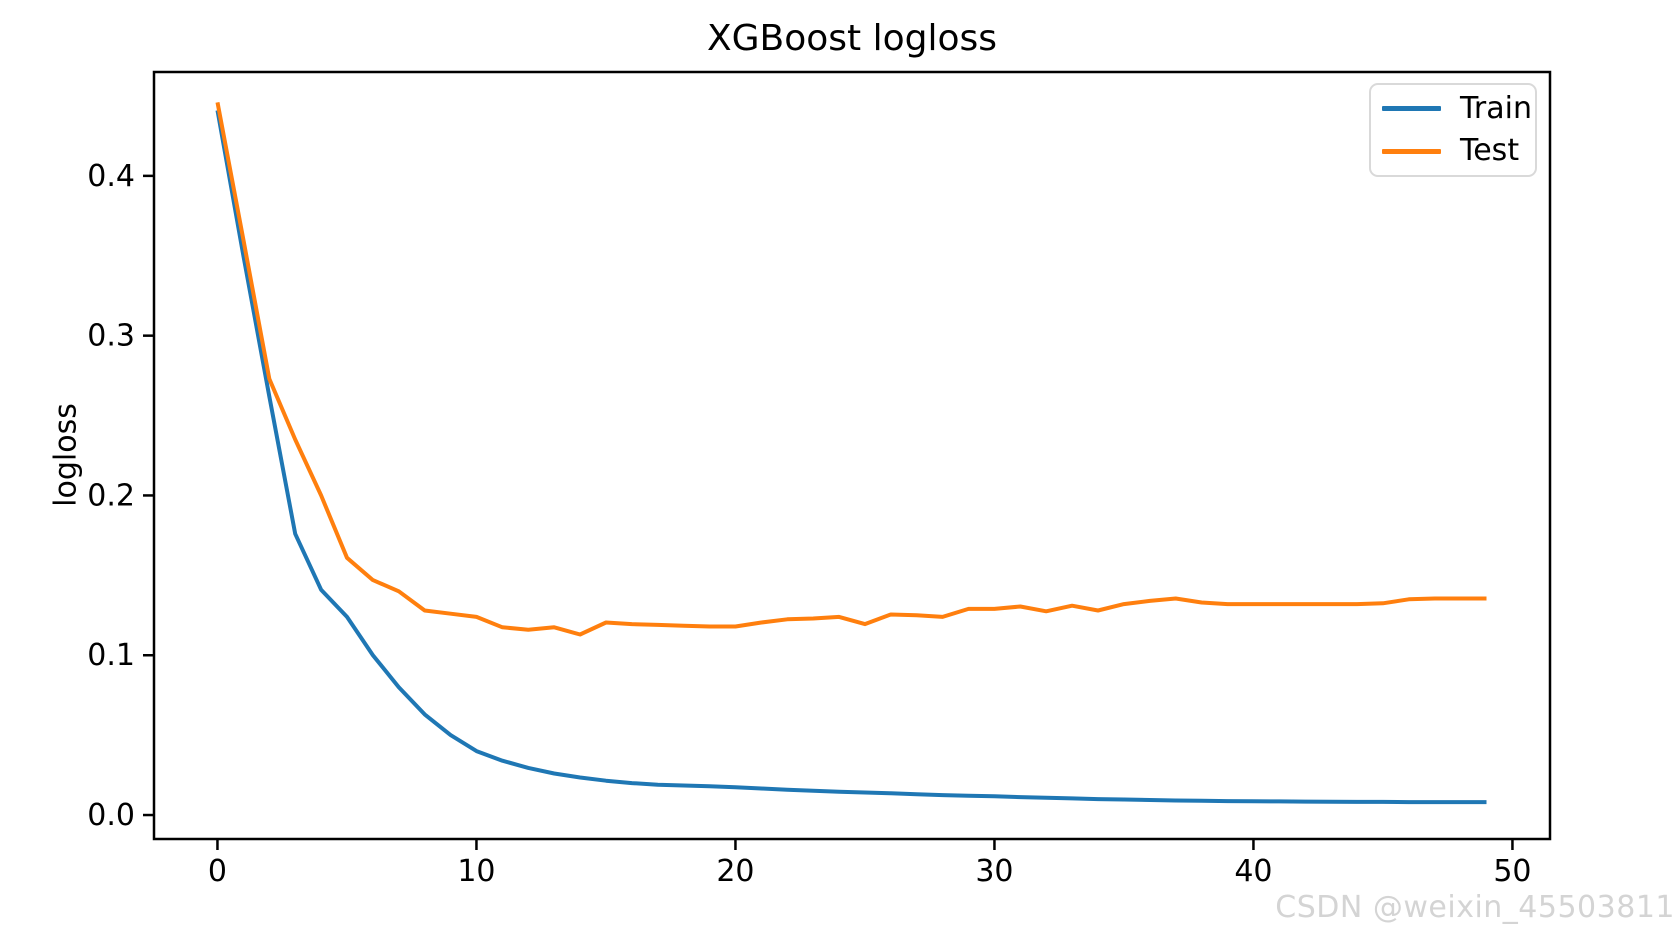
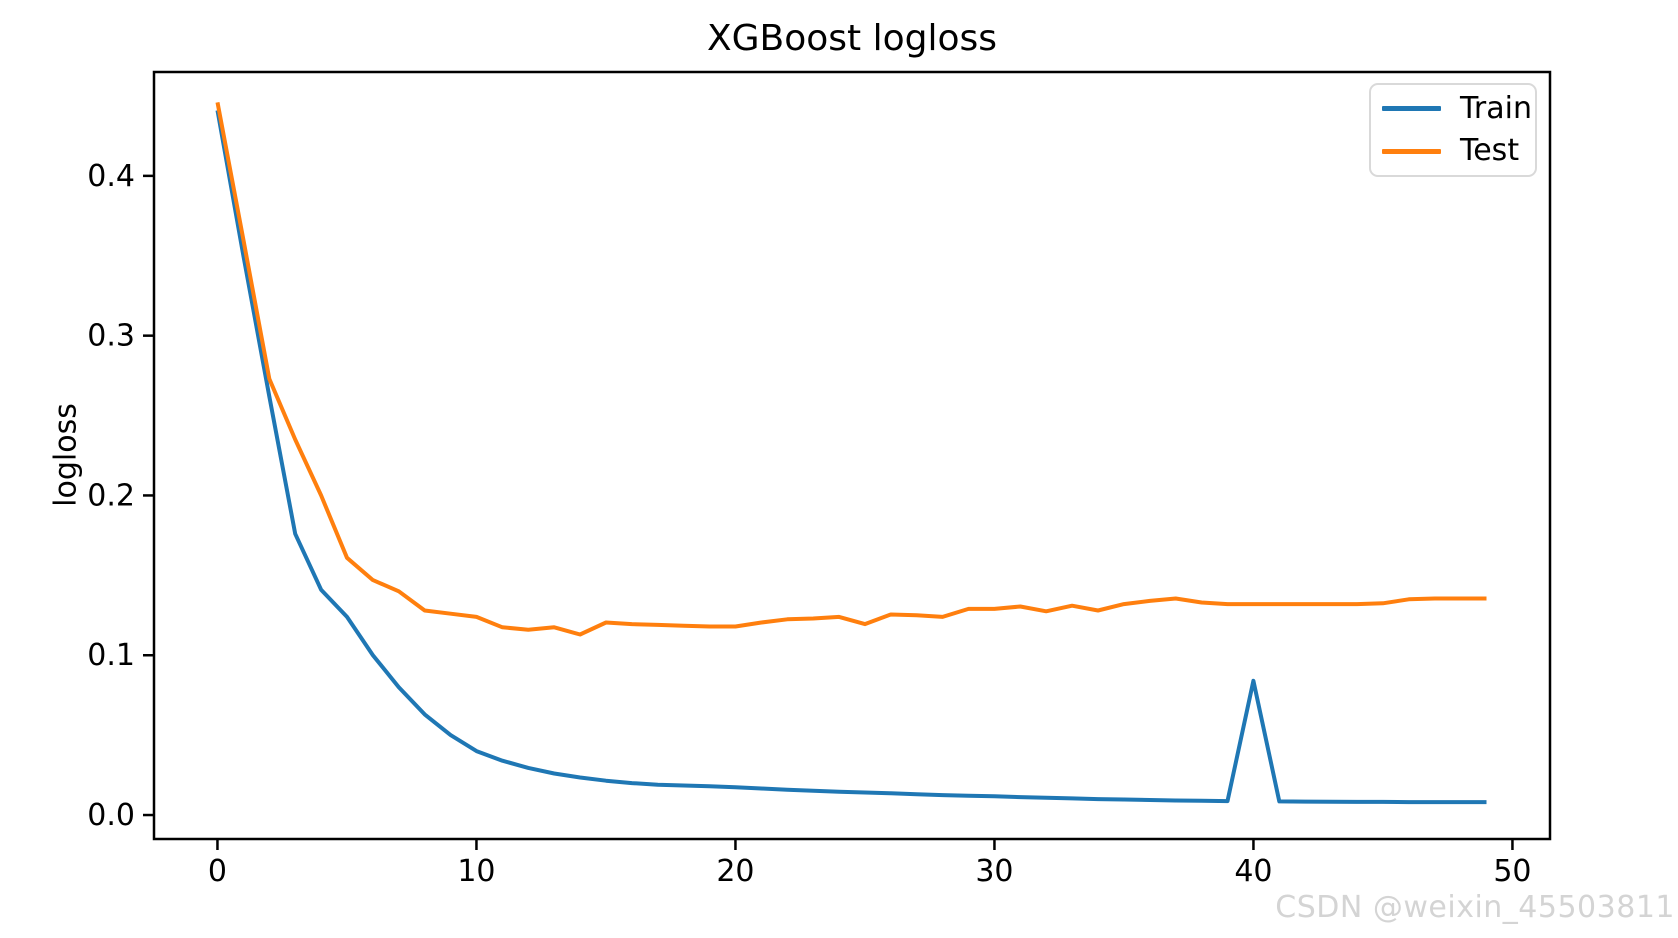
Train/40: 0.009 -> 0.084
